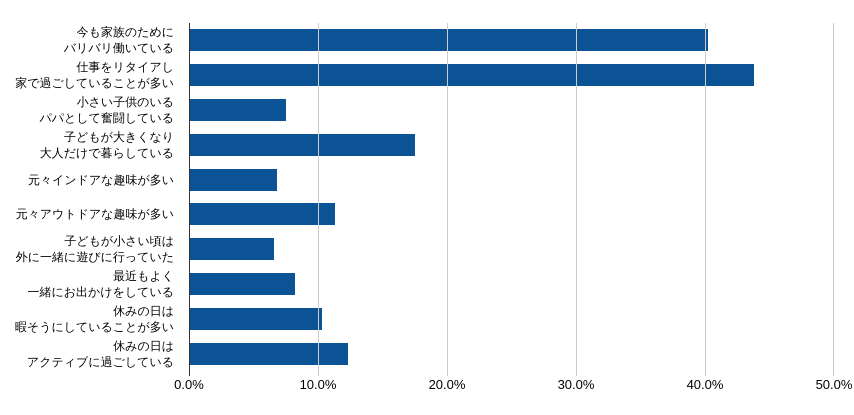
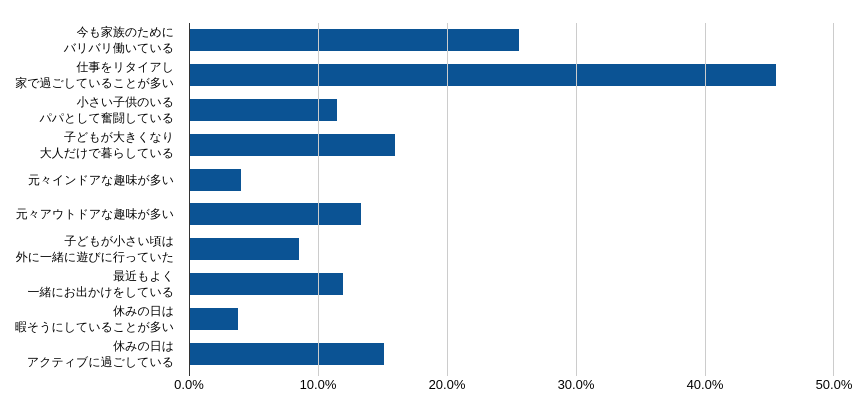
今も家族のために バリバリ働いている: 40.2% -> 25.6%
仕事をリタイアし 家で過ごしていることが多い: 43.8% -> 45.5%
小さい子供のいる パパとして奮闘している: 7.5% -> 11.5%
子どもが大きくなり 大人だけで暮らしている: 17.5% -> 16.0%
元々インドアな趣味が多い: 6.8% -> 4.0%
元々アウトドアな趣味が多い: 11.3% -> 13.3%
子どもが小さい頃は 外に一緒に遊びに行っていた: 6.6% -> 8.5%
最近もよく 一緒にお出かけをしている: 8.2% -> 11.9%
休みの日は 暇そうにしていることが多い: 10.3% -> 3.8%
休みの日は アクティブに過ごしている: 12.3% -> 15.1%
